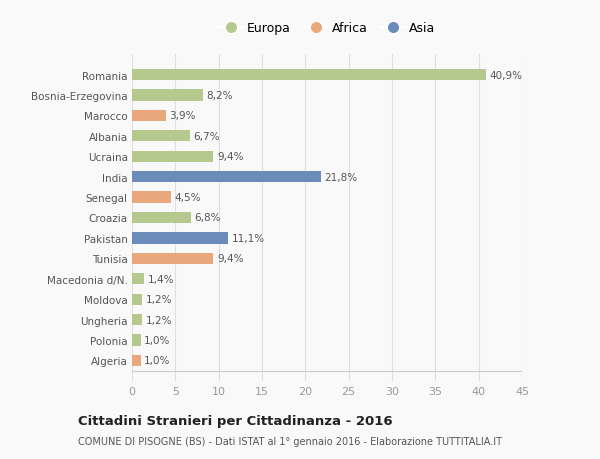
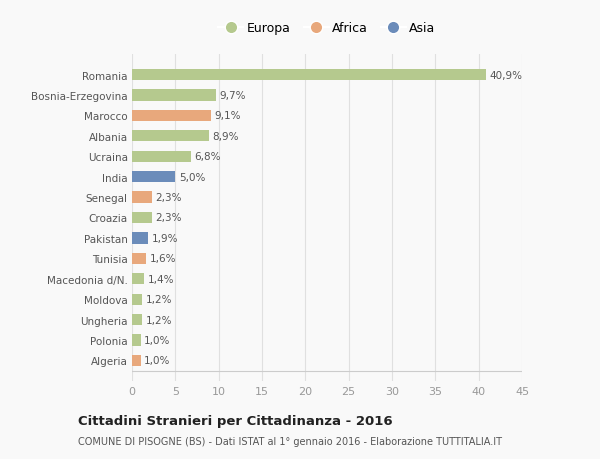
Bosnia-Erzegovina: 8,2% -> 9,7%
Marocco: 3,9% -> 9,1%
Albania: 6,7% -> 8,9%
Ucraina: 9,4% -> 6,8%
India: 21,8% -> 5,0%
Senegal: 4,5% -> 2,3%
Croazia: 6,8% -> 2,3%
Pakistan: 11,1% -> 1,9%
Tunisia: 9,4% -> 1,6%
